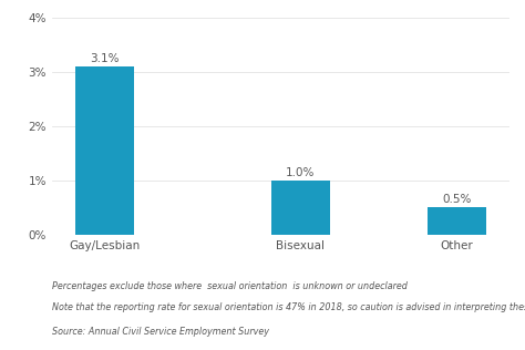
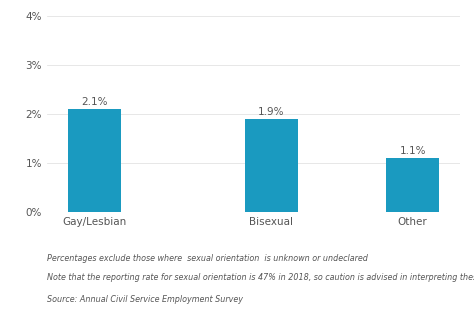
Gay/Lesbian: 3.1% -> 2.1%
Bisexual: 1.0% -> 1.9%
Other: 0.5% -> 1.1%
